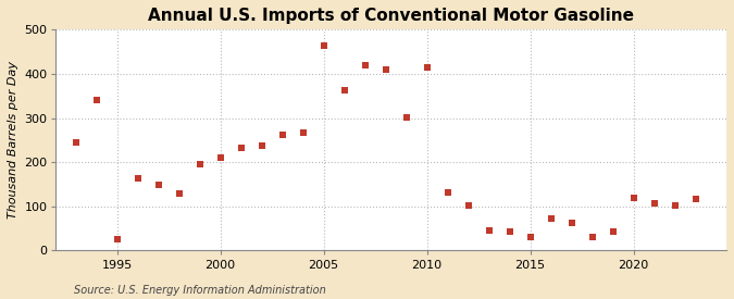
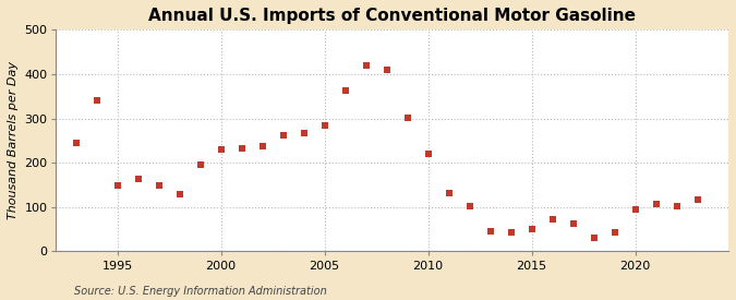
1995: 25 -> 149
2000: 210 -> 231
2005: 465 -> 285
2010: 415 -> 221
2015: 30 -> 50
2020: 120 -> 94
